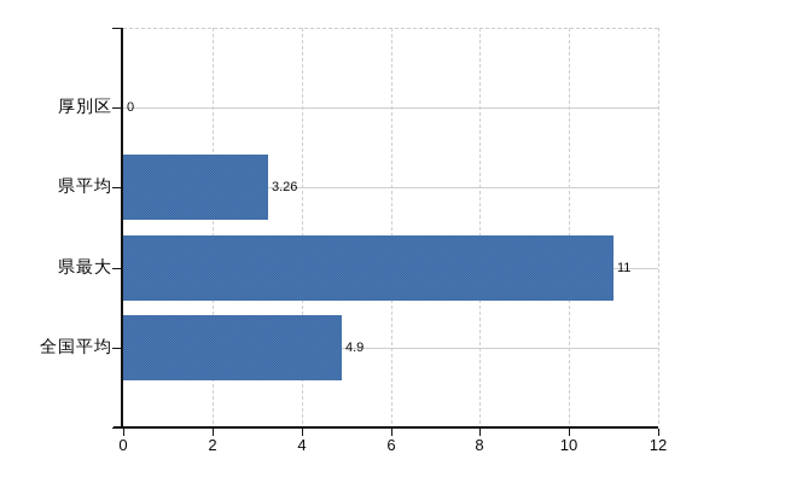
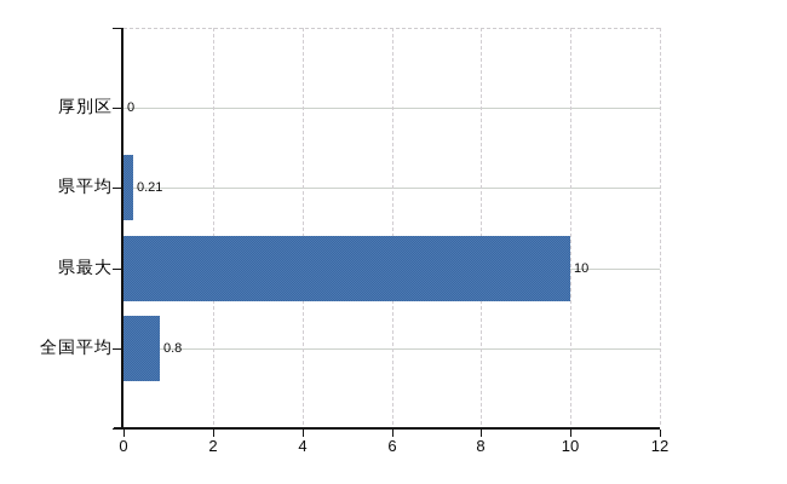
県平均: 3.26 -> 0.21
県最大: 11 -> 10
全国平均: 4.9 -> 0.8
